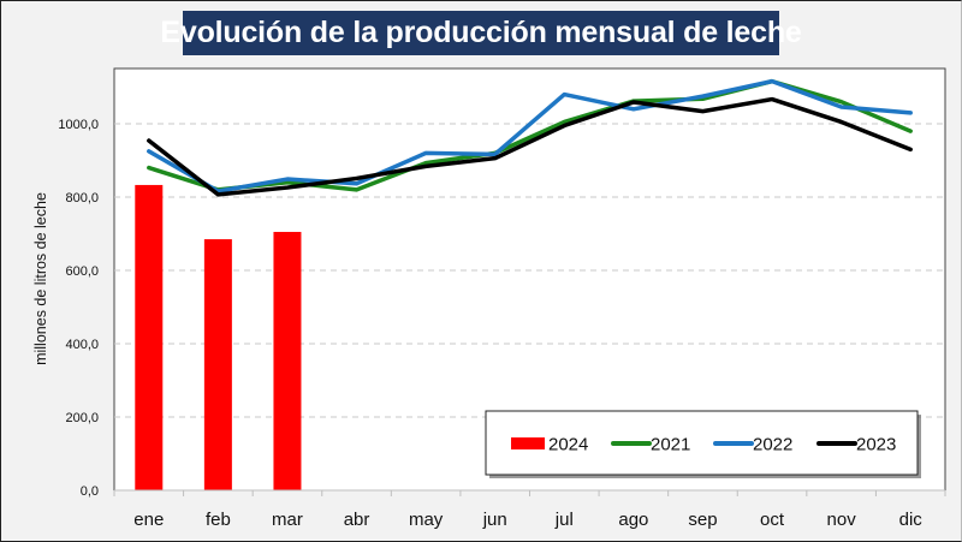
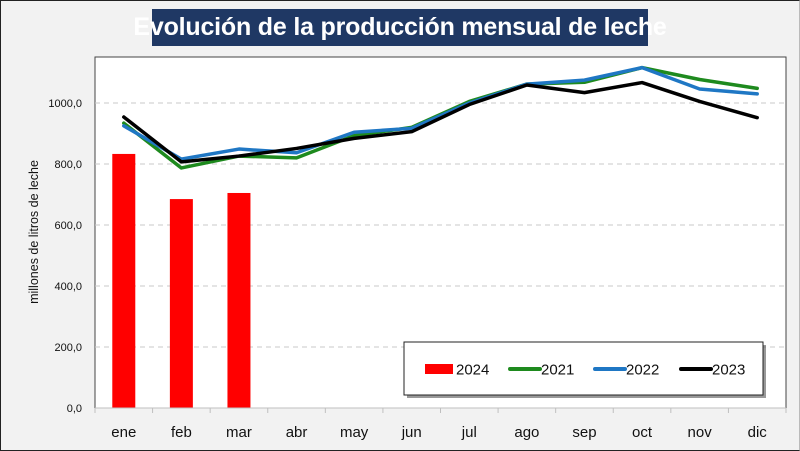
2021/ene: 880 -> 930
2021/feb: 820 -> 790
2021/mar: 840 -> 830
2022/may: 920 -> 900
2022/jul: 1080 -> 1000
2022/ago: 1040 -> 1060
2021/nov: 1060 -> 1080
2021/dic: 980 -> 1050
2023/dic: 930 -> 950
